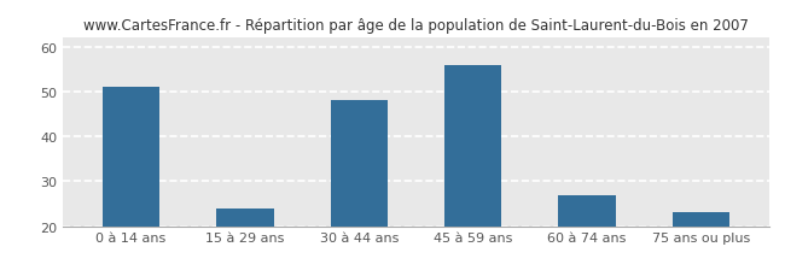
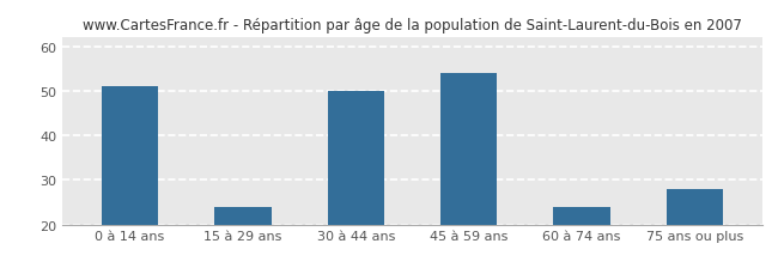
30 à 44 ans: 48 -> 50
45 à 59 ans: 56 -> 54
60 à 74 ans: 27 -> 24
75 ans ou plus: 23 -> 28
